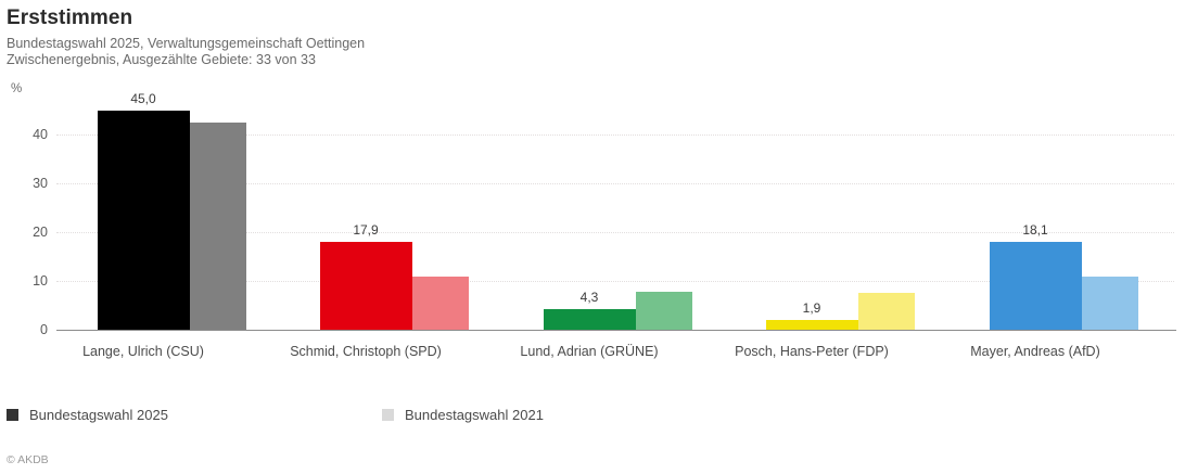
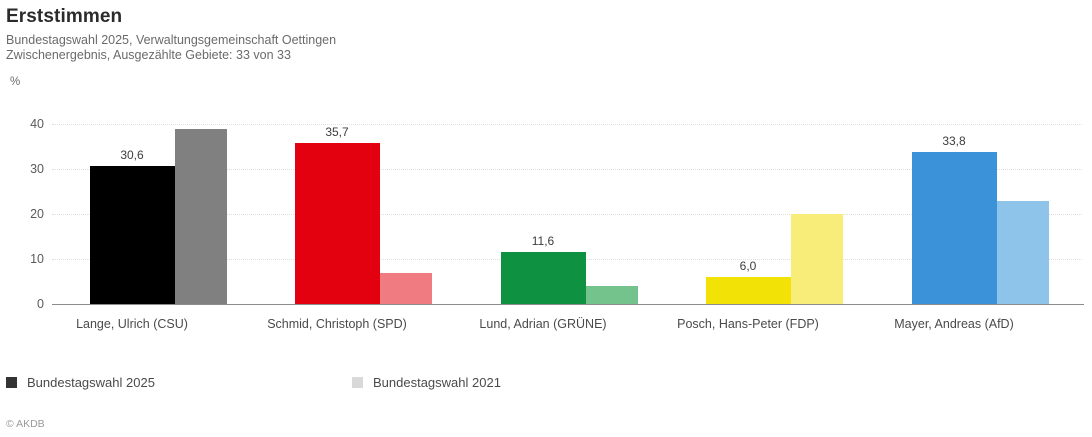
Bundestagswahl 2025/Lange, Ulrich (CSU): 45,0 -> 30,6
Bundestagswahl 2021/Lange, Ulrich (CSU): 42 -> 39
Bundestagswahl 2025/Schmid, Christoph (SPD): 17,9 -> 35,7
Bundestagswahl 2021/Schmid, Christoph (SPD): 11 -> 7
Bundestagswahl 2025/Lund, Adrian (GRÜNE): 4,3 -> 11,6
Bundestagswahl 2021/Lund, Adrian (GRÜNE): 8 -> 4
Bundestagswahl 2025/Posch, Hans-Peter (FDP): 1,9 -> 6,0
Bundestagswahl 2021/Posch, Hans-Peter (FDP): 8 -> 20
Bundestagswahl 2025/Mayer, Andreas (AfD): 18,1 -> 33,8
Bundestagswahl 2021/Mayer, Andreas (AfD): 11 -> 23
